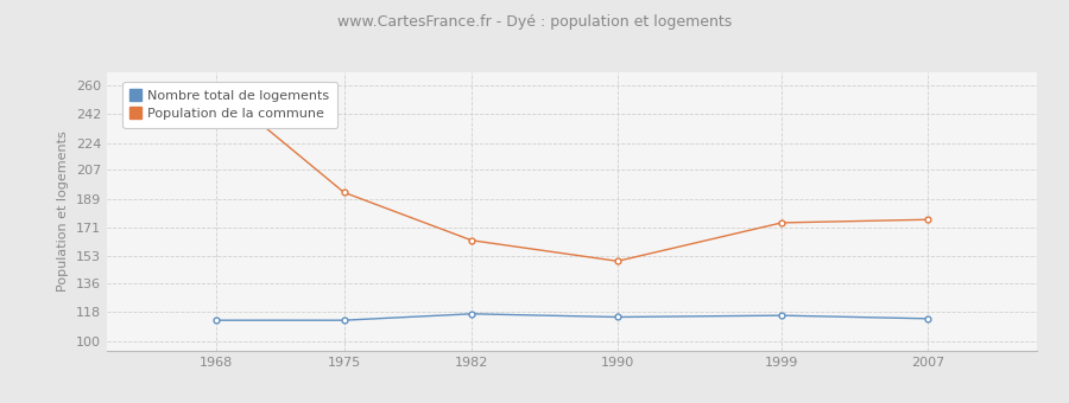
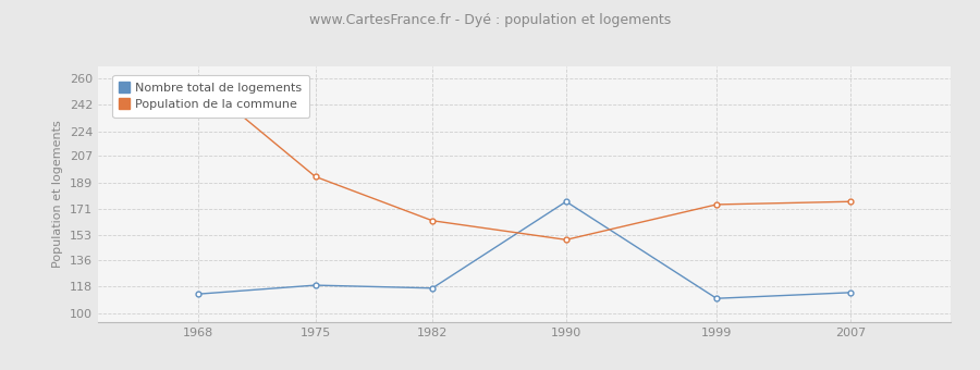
Nombre total de logements/1975: 113 -> 119
Nombre total de logements/1990: 115 -> 176
Nombre total de logements/1999: 116 -> 110
